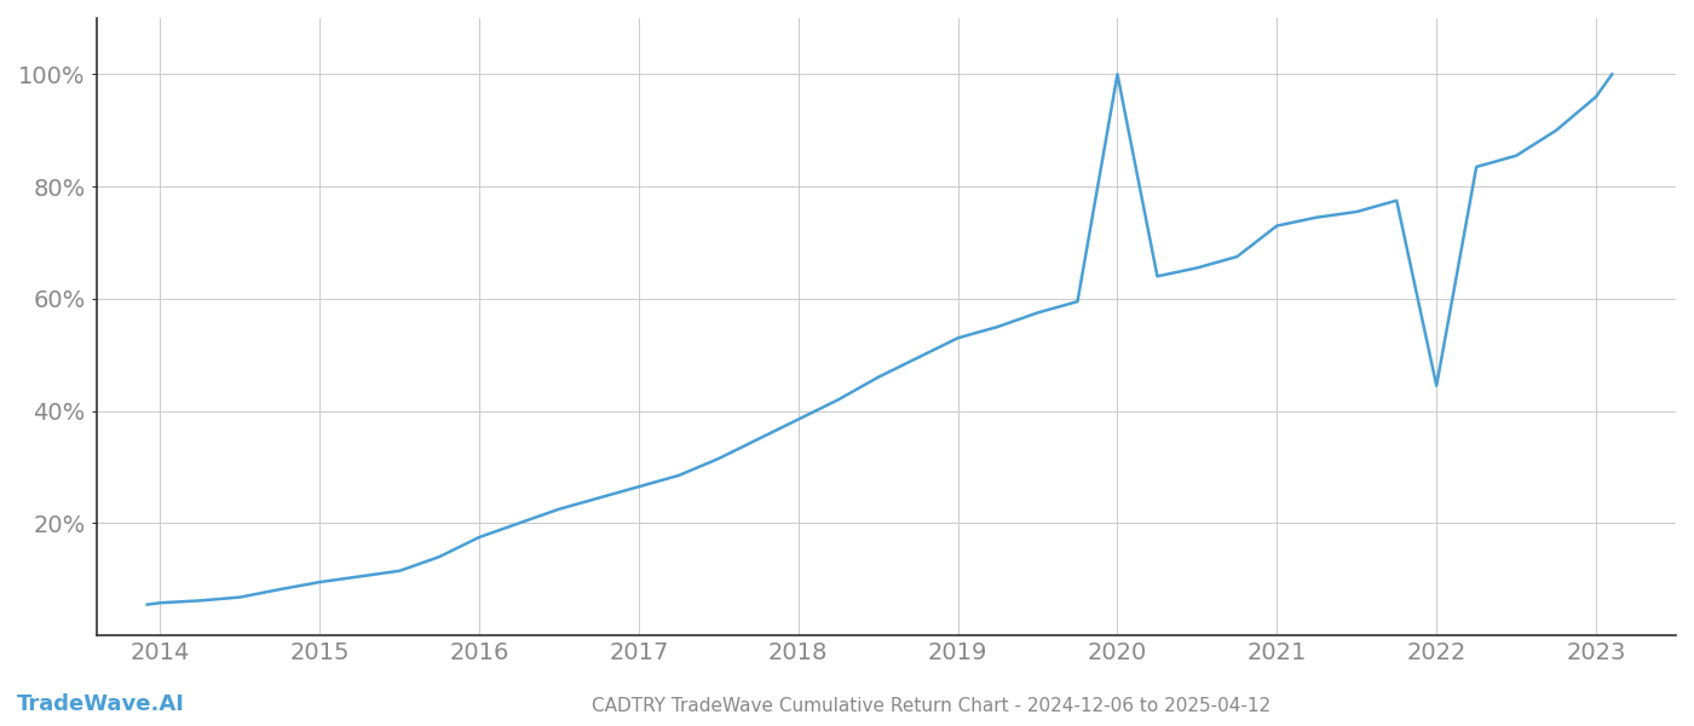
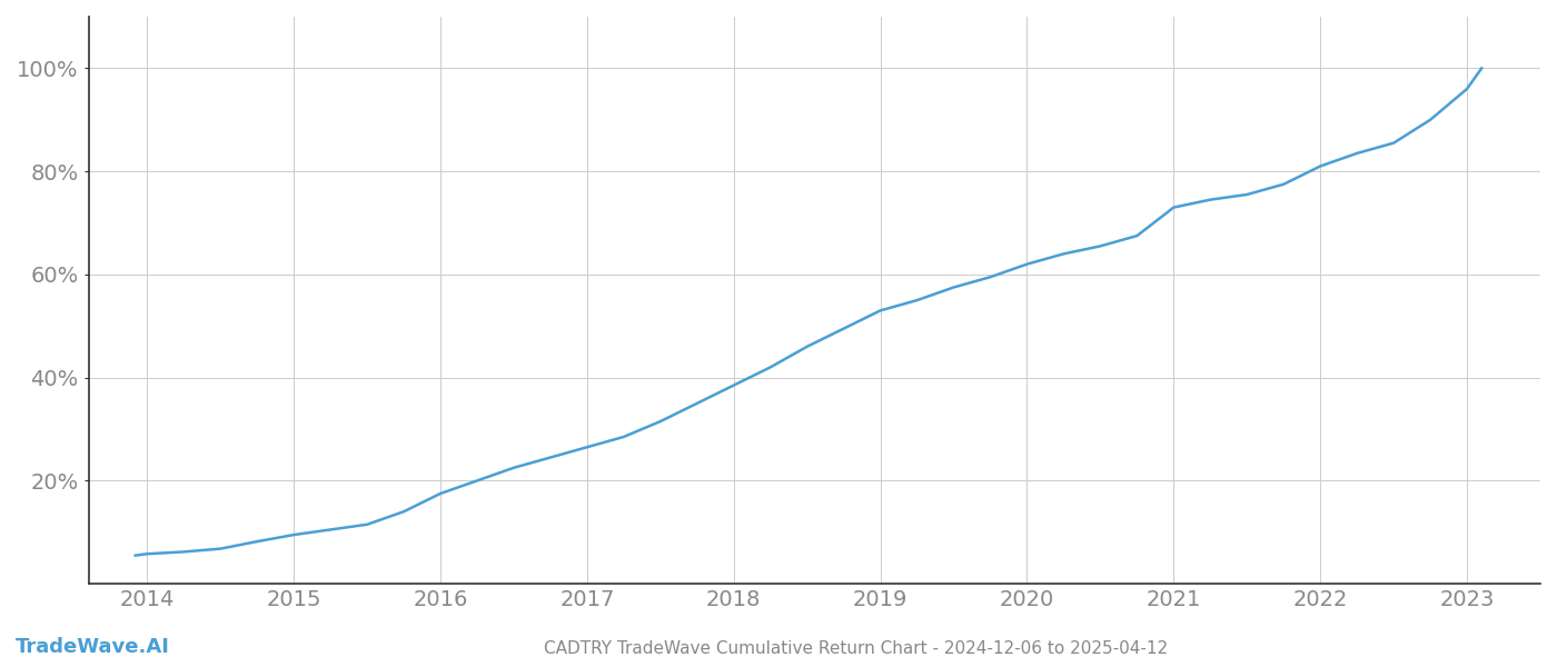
2020: 100.0% -> 62.0%
2022: 44.5% -> 81.0%
